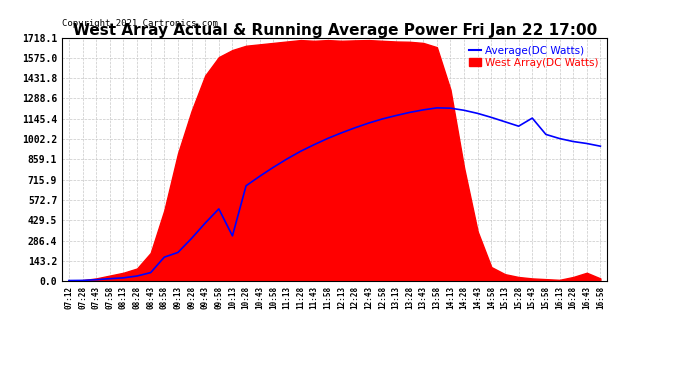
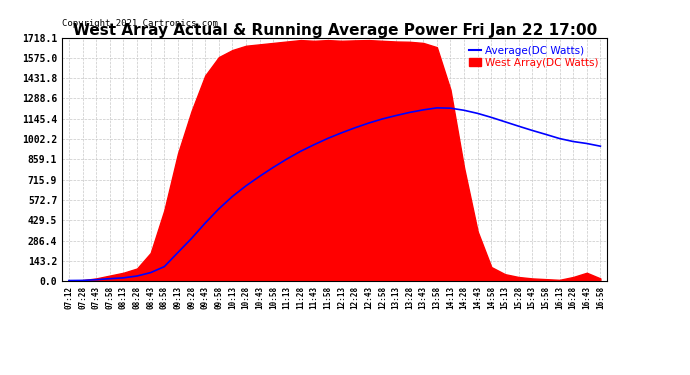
Average(DC Watts)/08:58: 170 -> 100
Average(DC Watts)/10:13: 320 -> 600
Average(DC Watts)/15:43: 1150 -> 1060
